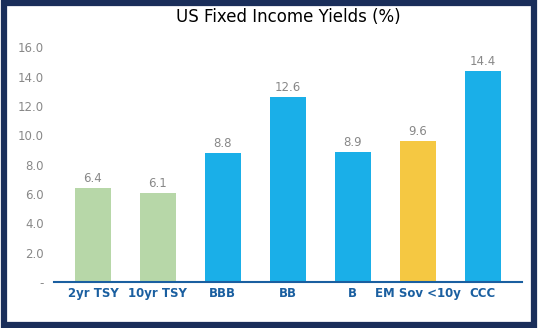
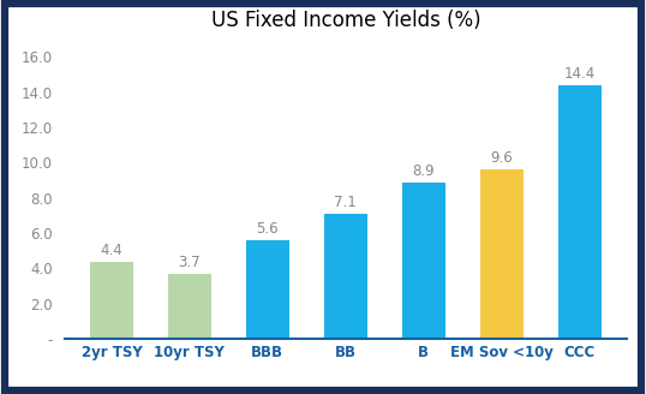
2yr TSY: 6.4 -> 4.4
10yr TSY: 6.1 -> 3.7
BBB: 8.8 -> 5.6
BB: 12.6 -> 7.1
